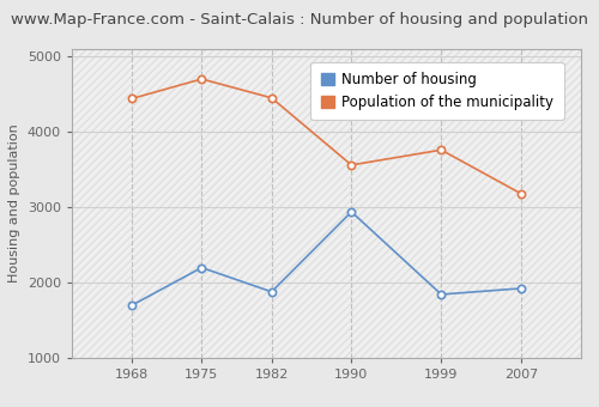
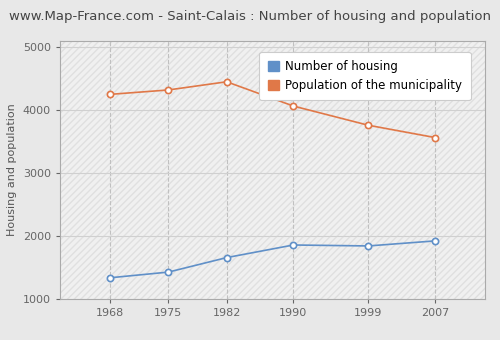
Number of housing/1968: 1700 -> 1340
Population of the municipality/1968: 4440 -> 4250
Number of housing/1975: 2200 -> 1430
Population of the municipality/1975: 4700 -> 4320
Number of housing/1982: 1880 -> 1660
Number of housing/1990: 2940 -> 1860
Population of the municipality/1990: 3560 -> 4060
Population of the municipality/2007: 3180 -> 3560
